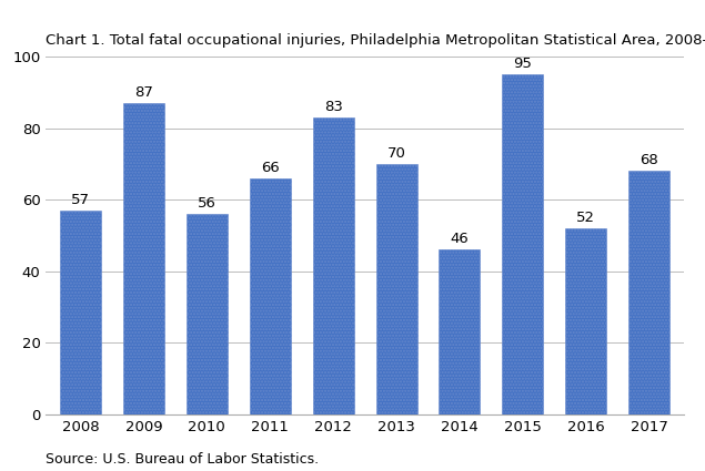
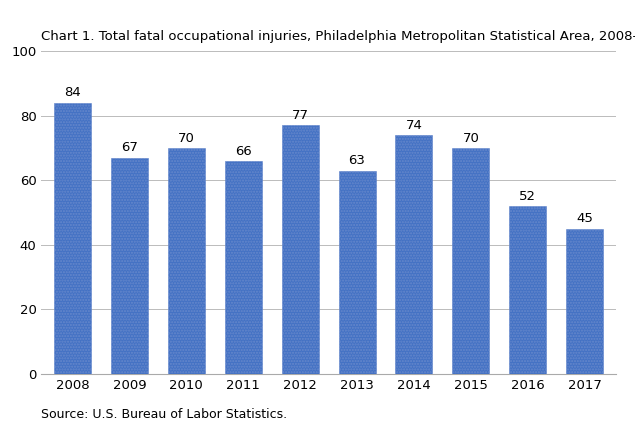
2008: 57 -> 84
2009: 87 -> 67
2010: 56 -> 70
2012: 83 -> 77
2013: 70 -> 63
2014: 46 -> 74
2015: 95 -> 70
2017: 68 -> 45
